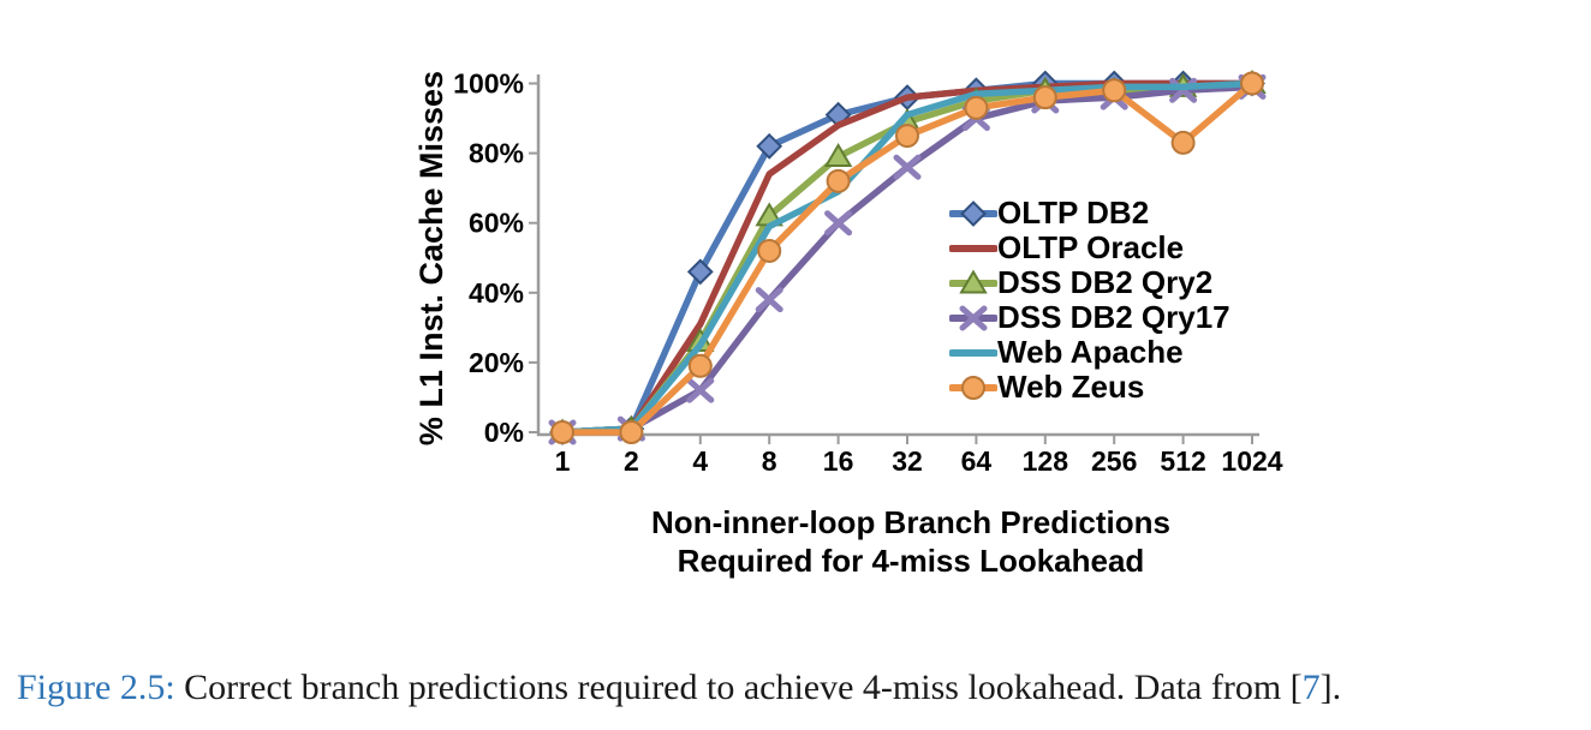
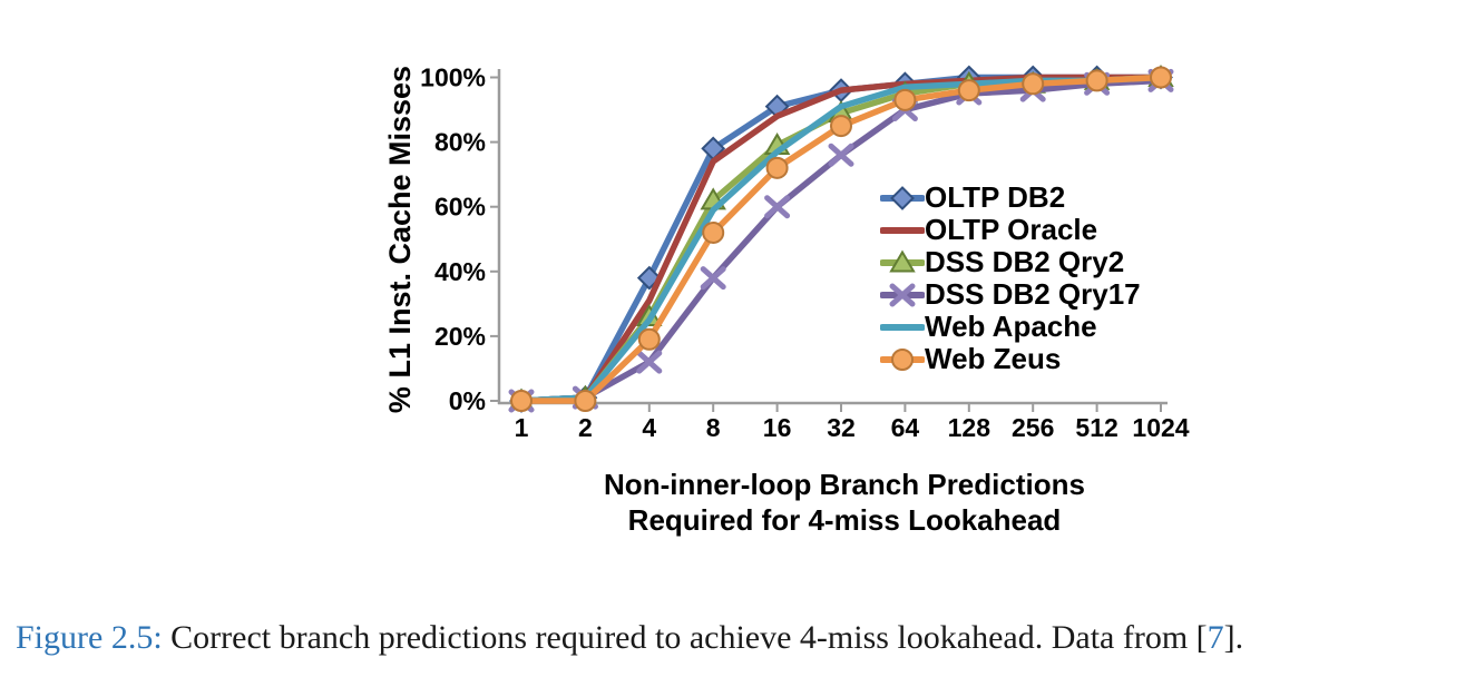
OLTP DB2/4: 46% -> 38%
OLTP DB2/8: 82% -> 78%
Web Apache/16: 69% -> 77%
Web Zeus/512: 83% -> 99%
